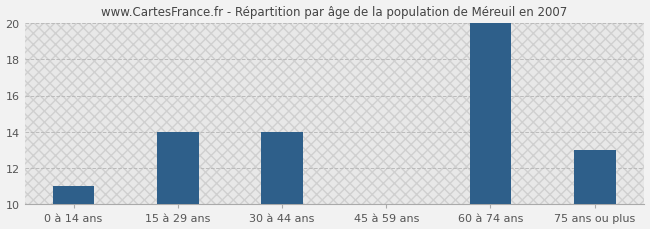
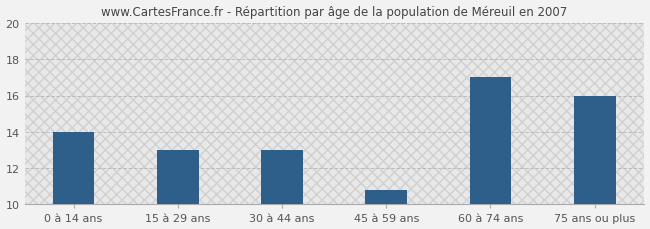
0 à 14 ans: 11.0 -> 14.0
15 à 29 ans: 14.0 -> 13.0
30 à 44 ans: 14.0 -> 13.0
45 à 59 ans: 10.1 -> 10.8
60 à 74 ans: 20.0 -> 17.0
75 ans ou plus: 13.0 -> 16.0
